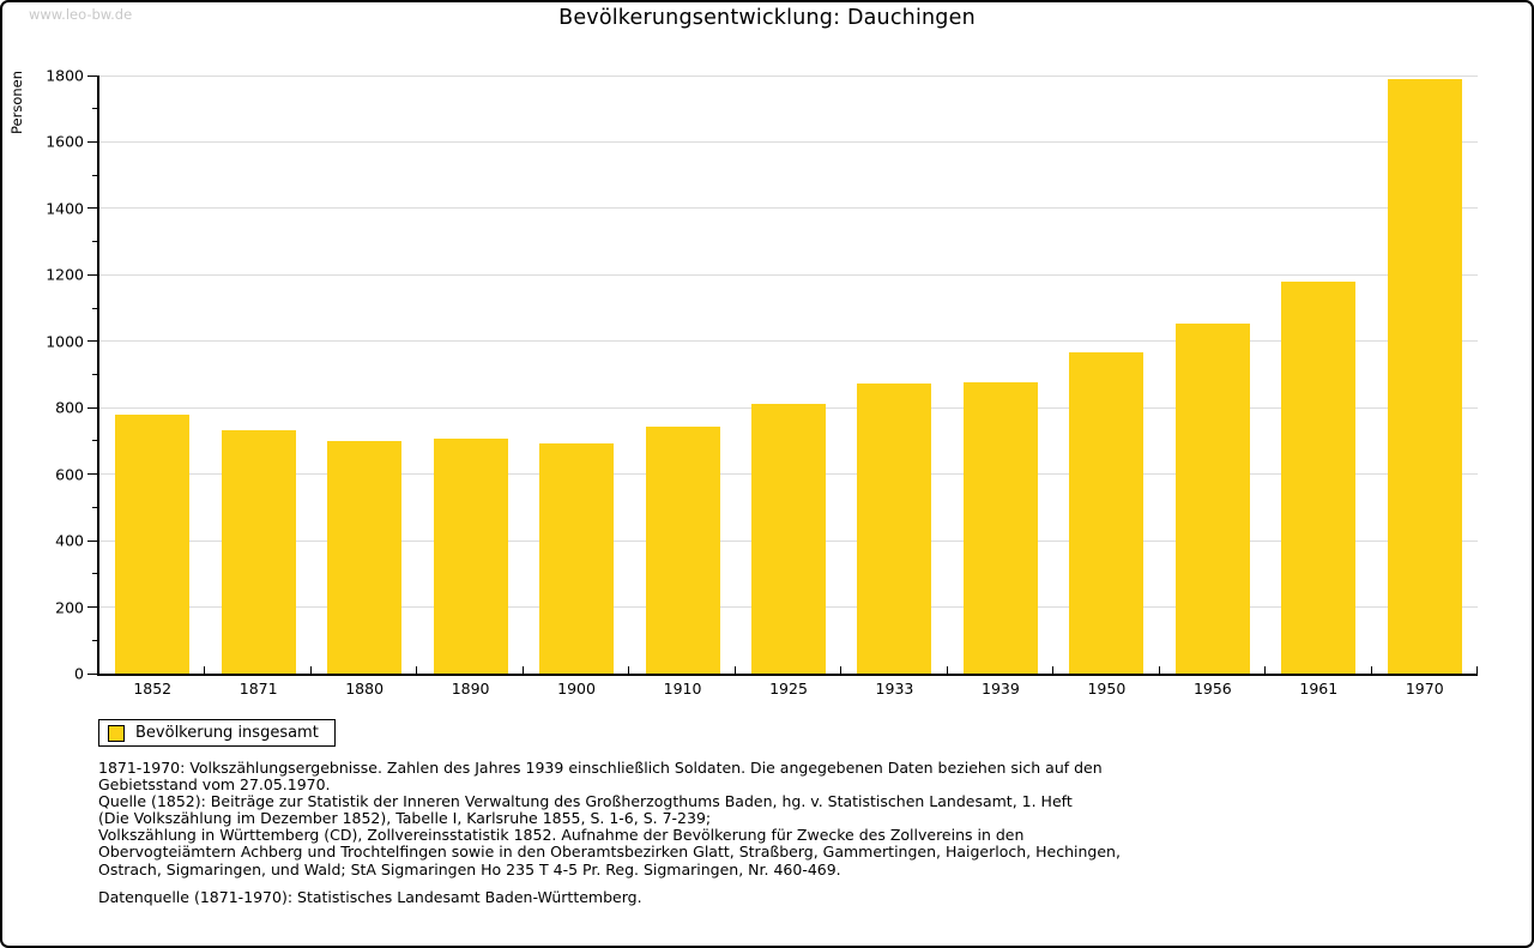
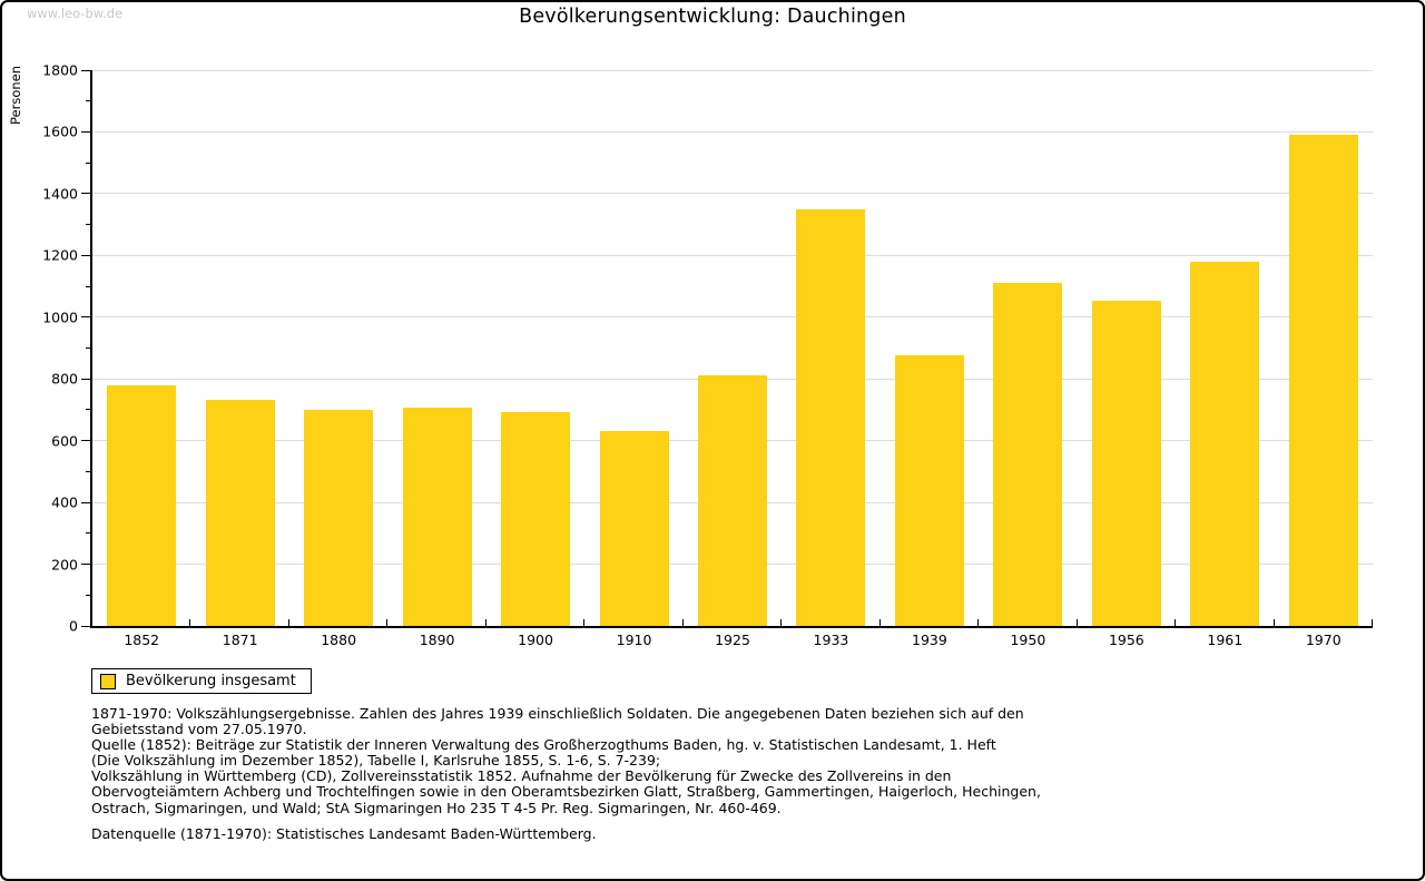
1910: 740 -> 630
1933: 870 -> 1350
1950: 970 -> 1110
1970: 1790 -> 1590
